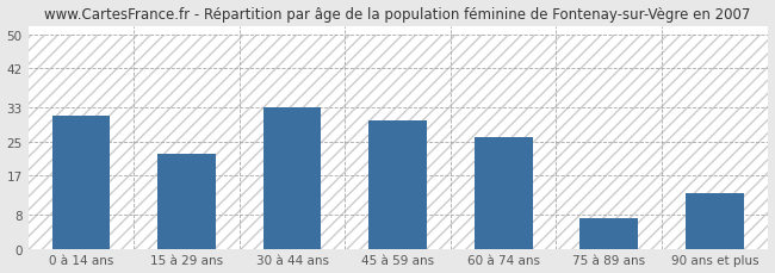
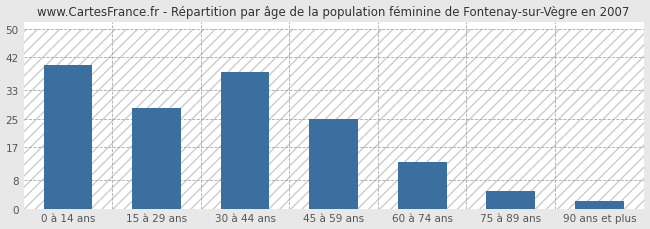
0 à 14 ans: 31 -> 40
15 à 29 ans: 22 -> 28
30 à 44 ans: 33 -> 38
45 à 59 ans: 30 -> 25
60 à 74 ans: 26 -> 13
75 à 89 ans: 7 -> 5
90 ans et plus: 13 -> 2
